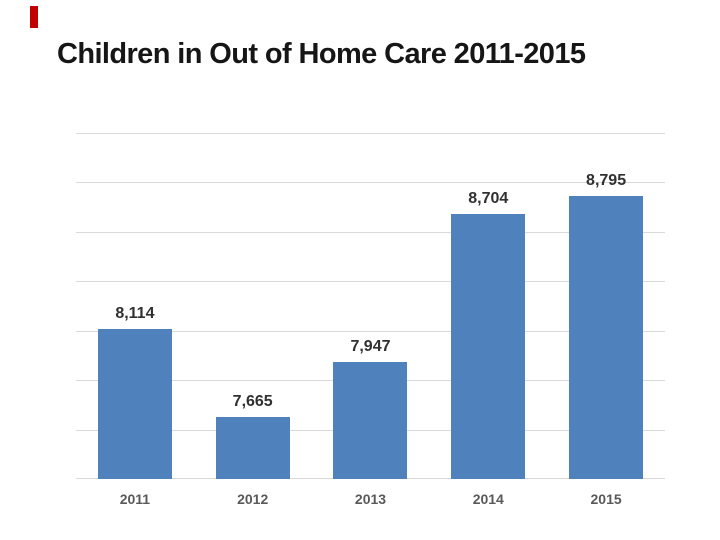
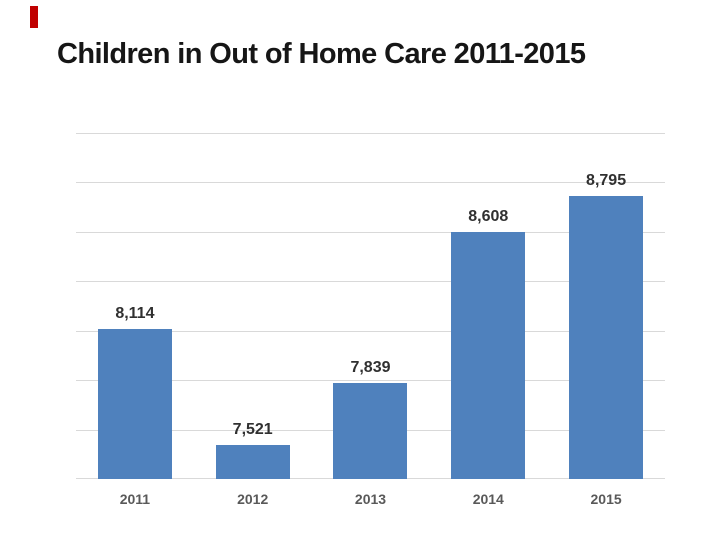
2012: 7,665 -> 7,521
2013: 7,947 -> 7,839
2014: 8,704 -> 8,608
